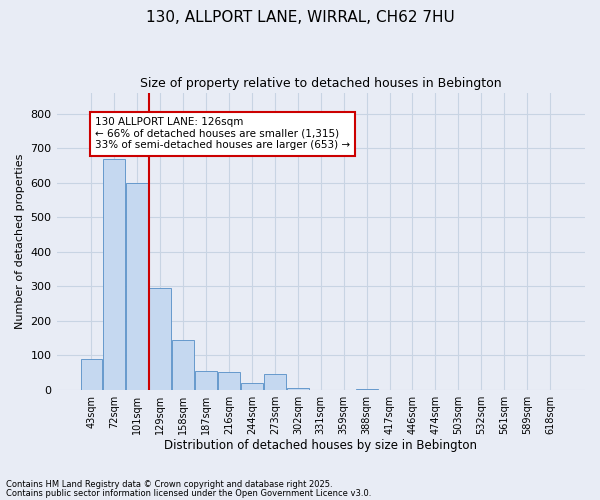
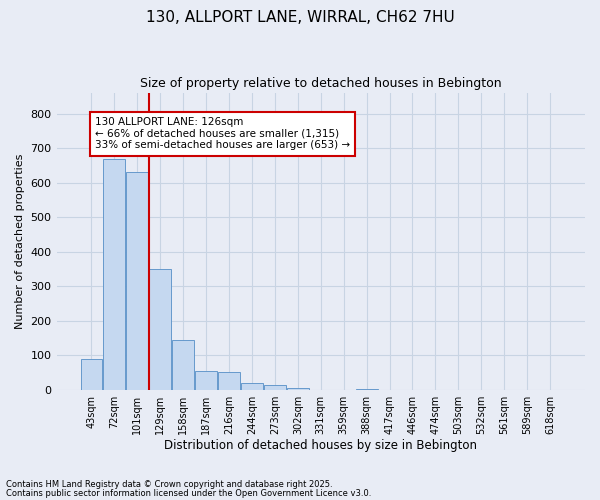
101sqm: 600 -> 630
129sqm: 295 -> 350
273sqm: 45 -> 14
